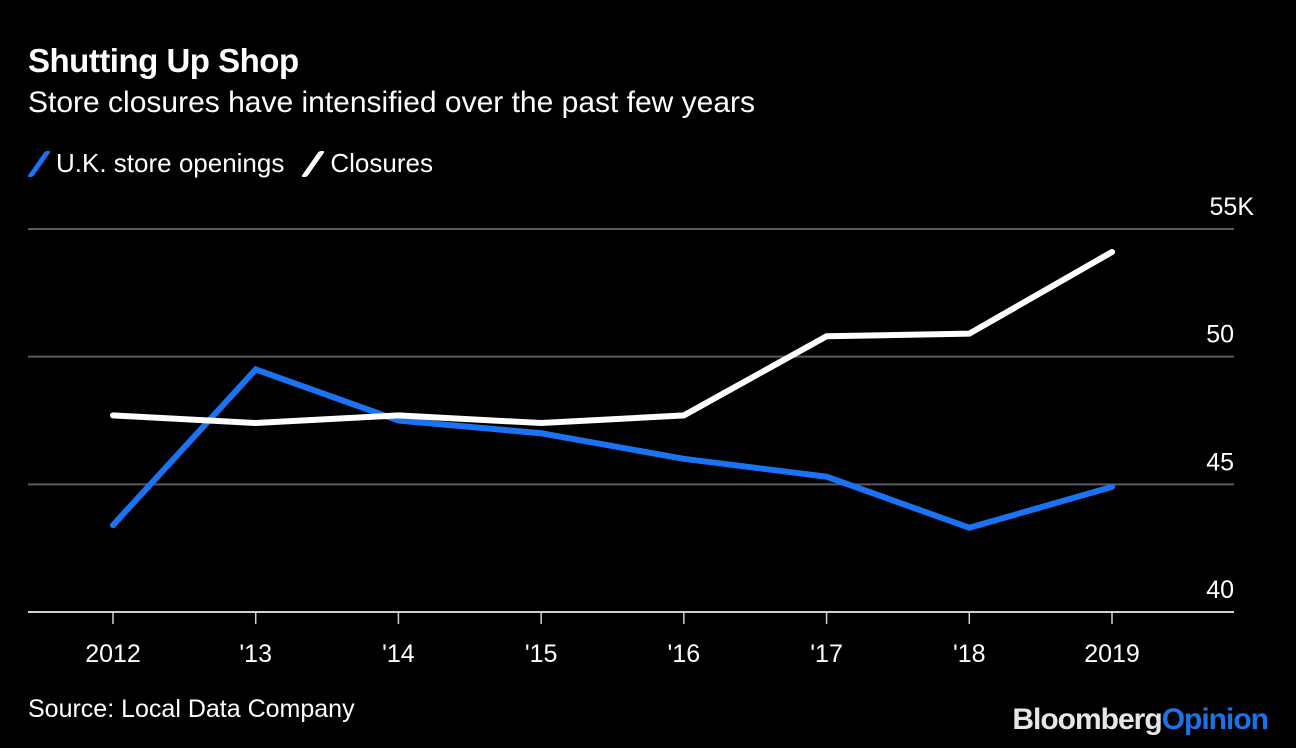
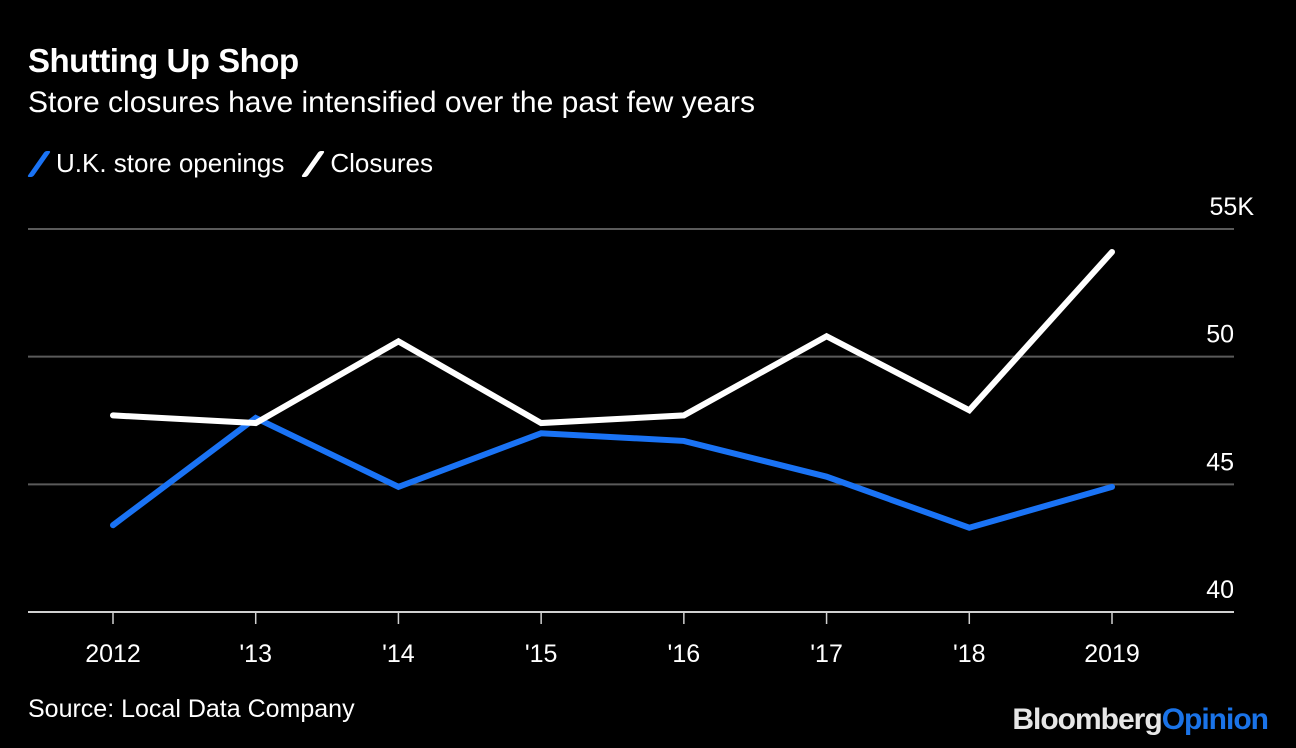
U.K. store openings/'13: 49.5 -> 47.6
U.K. store openings/'14: 47.5 -> 44.9
Closures/'14: 47.7 -> 50.6
U.K. store openings/'16: 46.0 -> 46.7
Closures/'18: 50.9 -> 47.9
